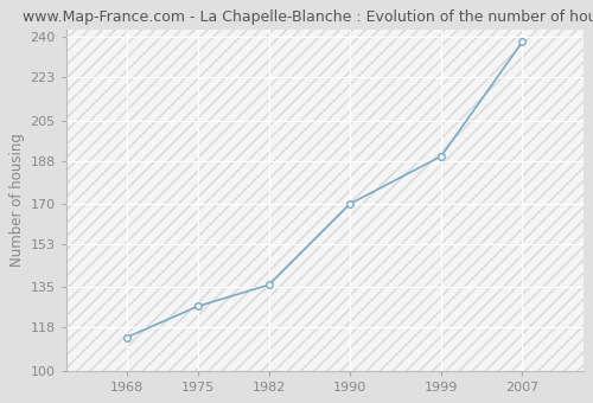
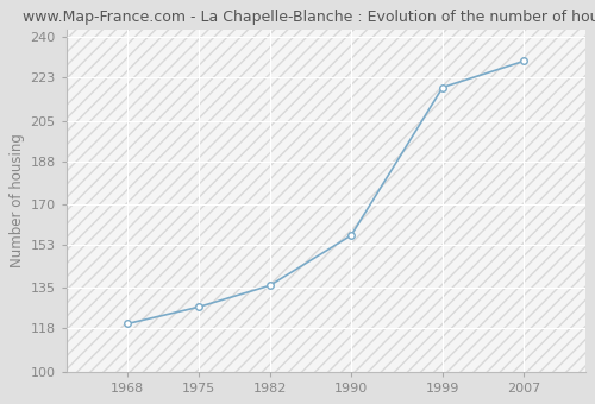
1968: 114 -> 120
1990: 170 -> 157
1999: 190 -> 219
2007: 238 -> 230
